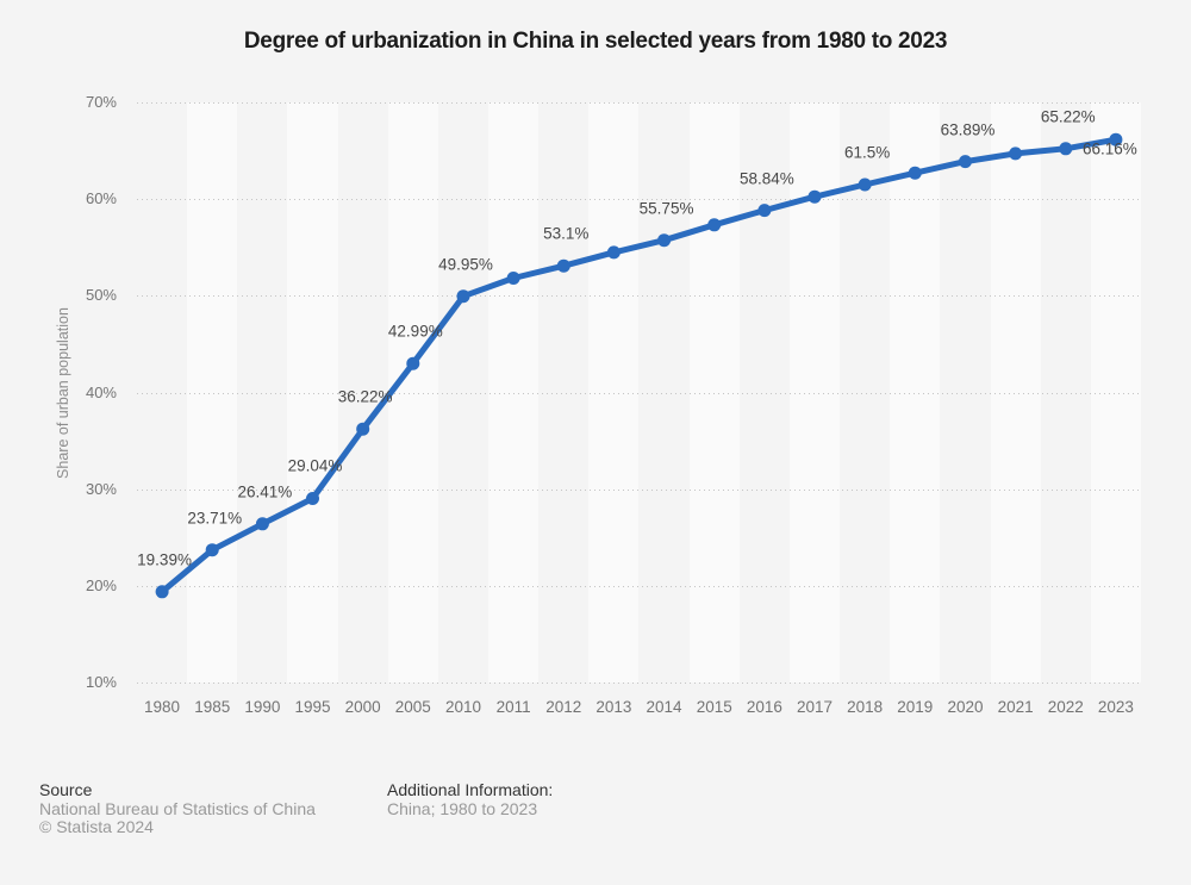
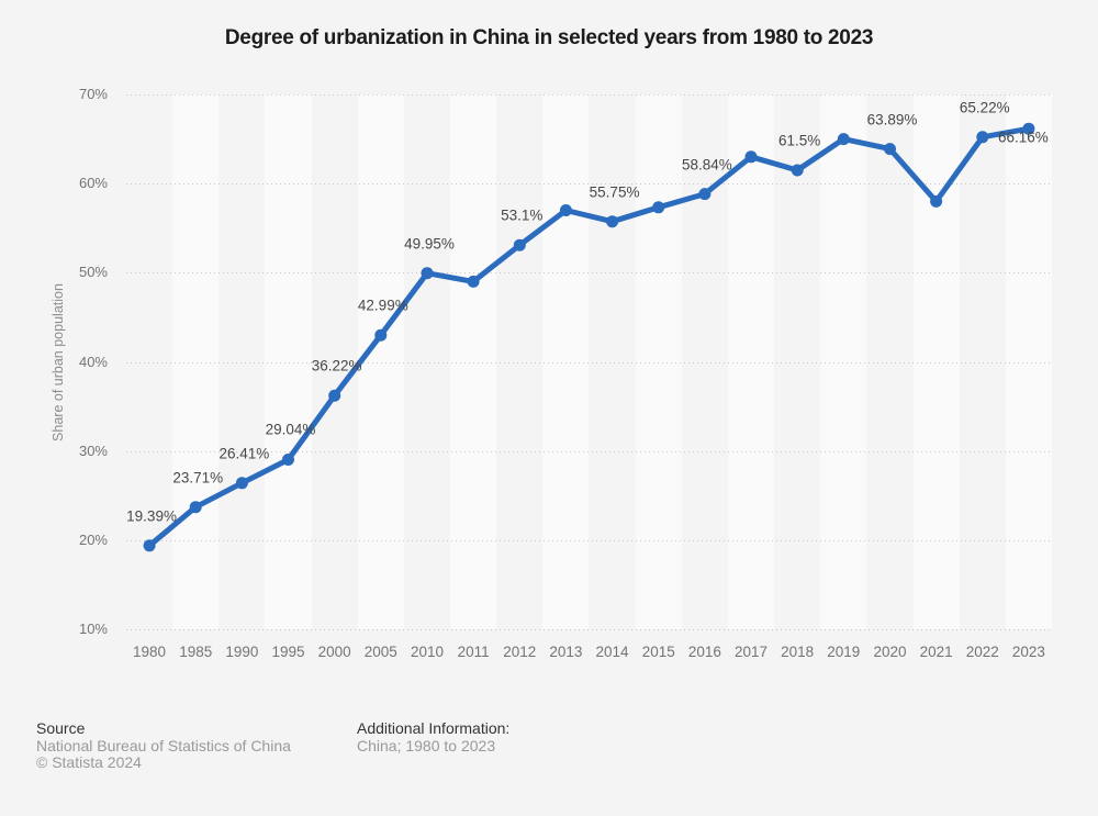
2011: 52% -> 49%
2013: 54% -> 57%
2017: 60% -> 63%
2019: 63% -> 65%
2021: 65% -> 58%
